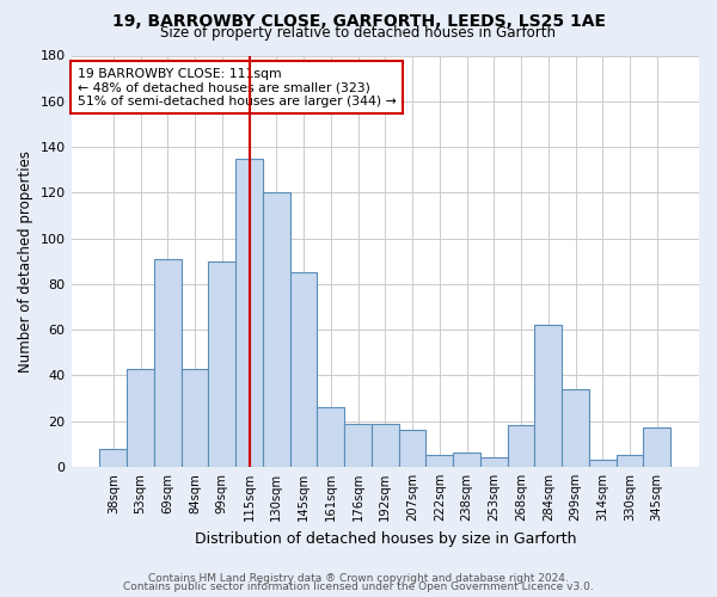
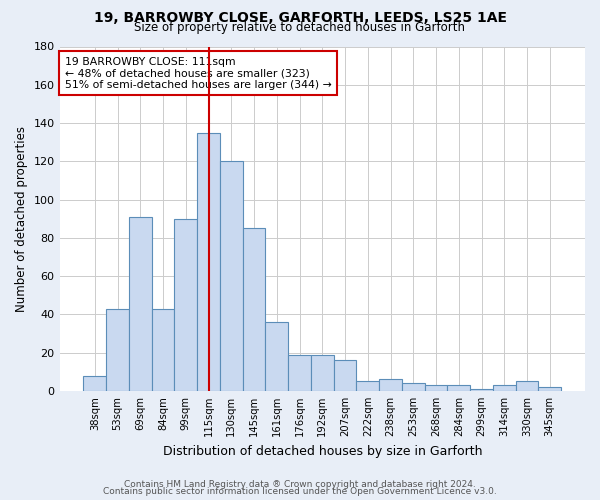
161sqm: 26 -> 36
268sqm: 18 -> 3
284sqm: 62 -> 3
299sqm: 34 -> 1
345sqm: 17 -> 2
